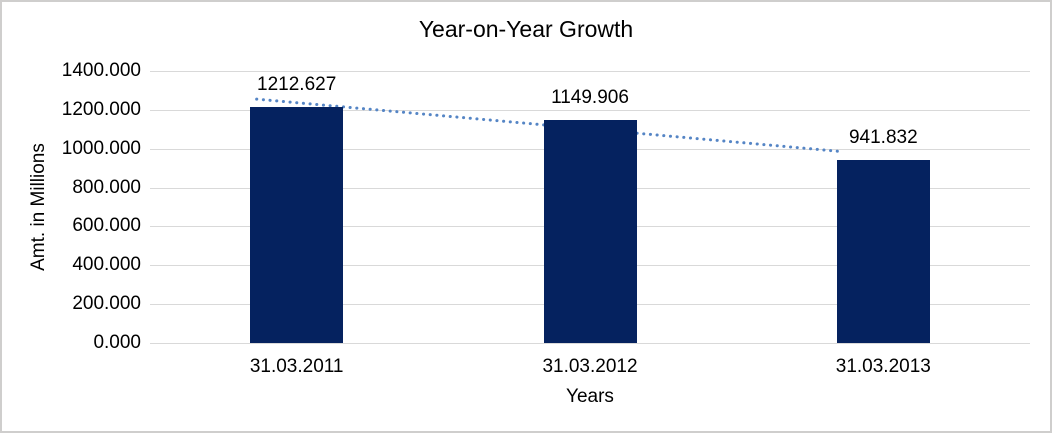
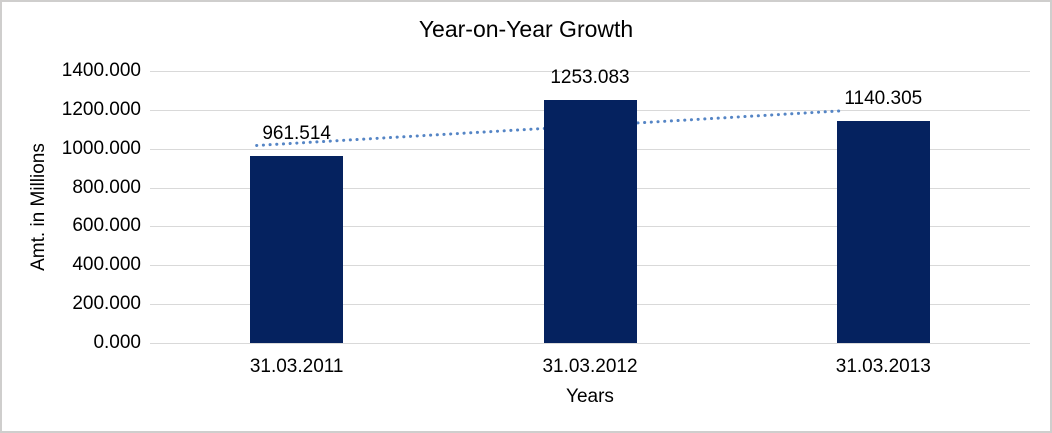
31.03.2011: 1212.627 -> 961.514
31.03.2012: 1149.906 -> 1253.083
31.03.2013: 941.832 -> 1140.305
